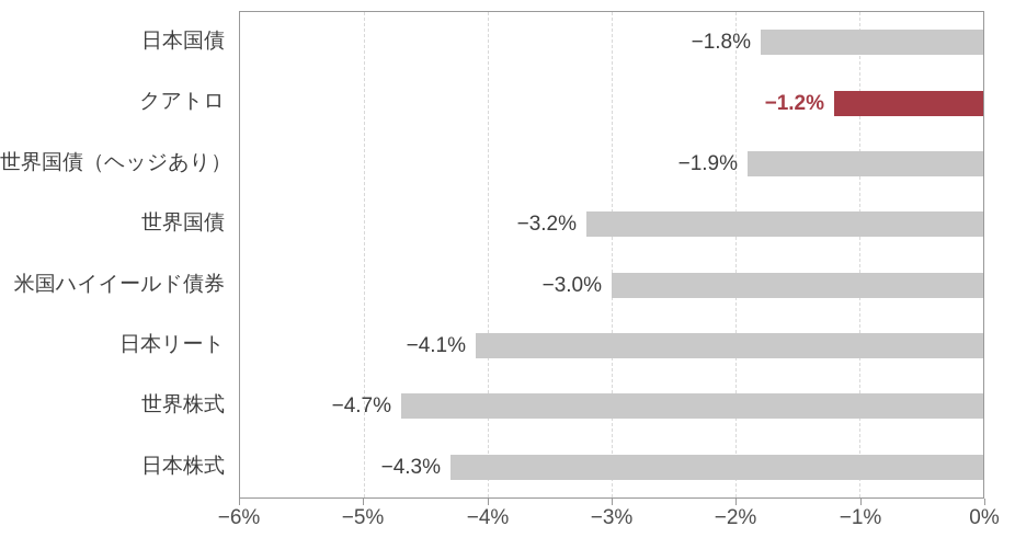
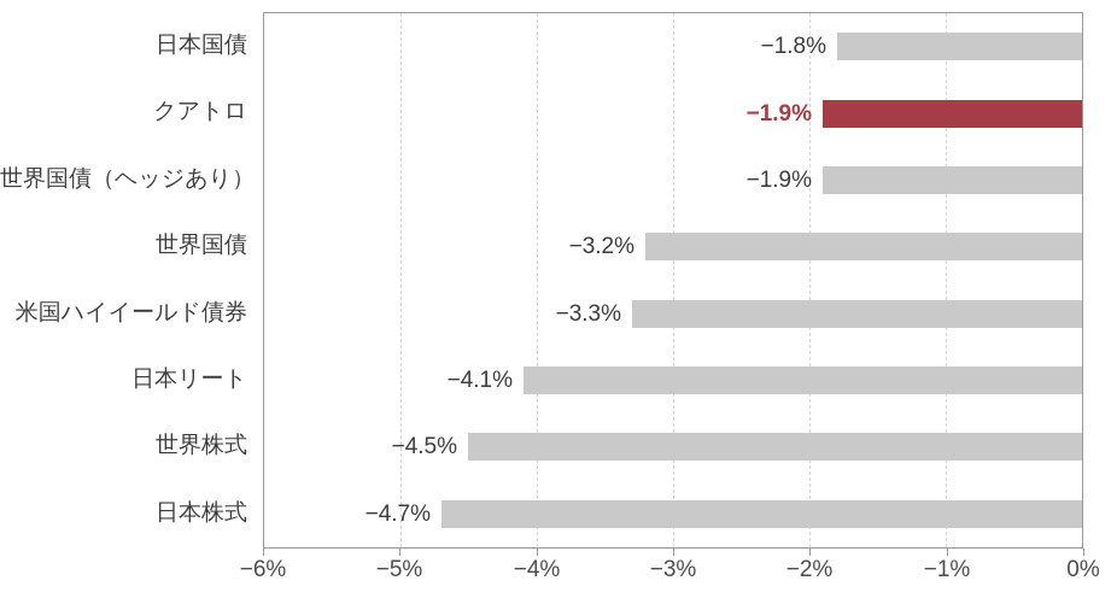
クアトロ: −1.2% -> −1.9%
米国ハイイールド債券: −3.0% -> −3.3%
世界株式: −4.7% -> −4.5%
日本株式: −4.3% -> −4.7%
